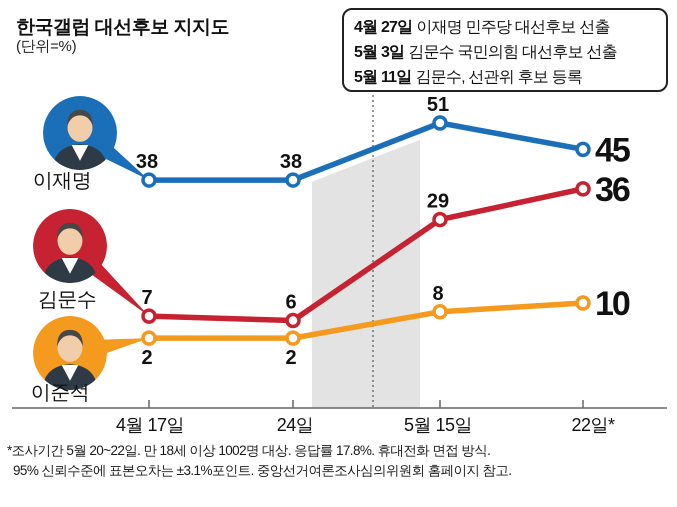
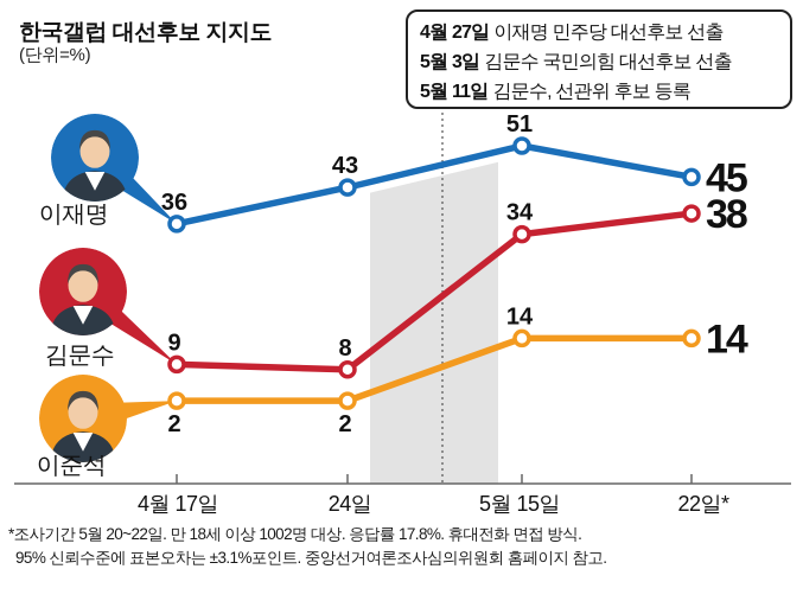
이재명/4월 17일: 38 -> 36
김문수/4월 17일: 7 -> 9
이재명/24일: 38 -> 43
김문수/24일: 6 -> 8
김문수/5월 15일: 29 -> 34
이준석/5월 15일: 8 -> 14
김문수/22일*: 36 -> 38
이준석/22일*: 10 -> 14
